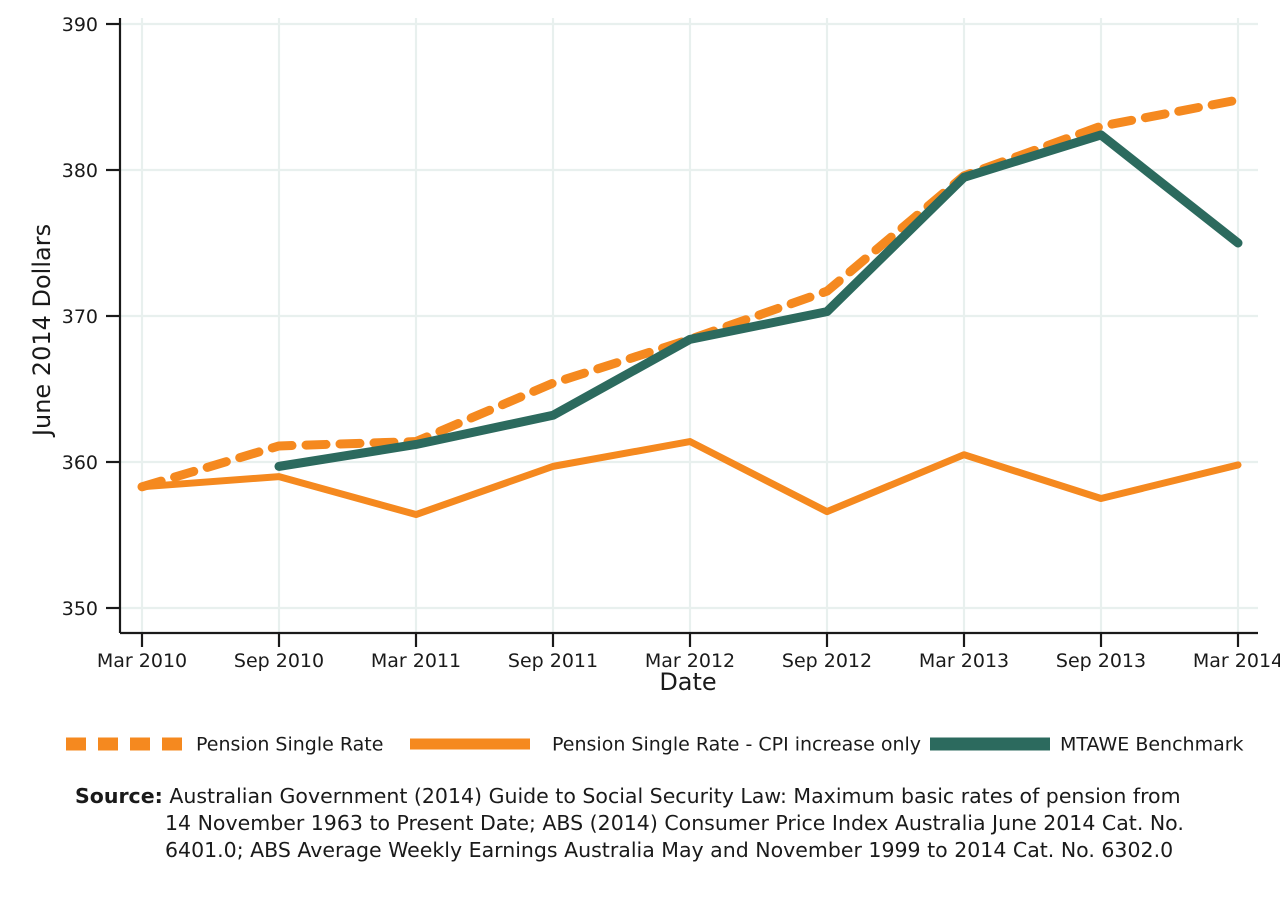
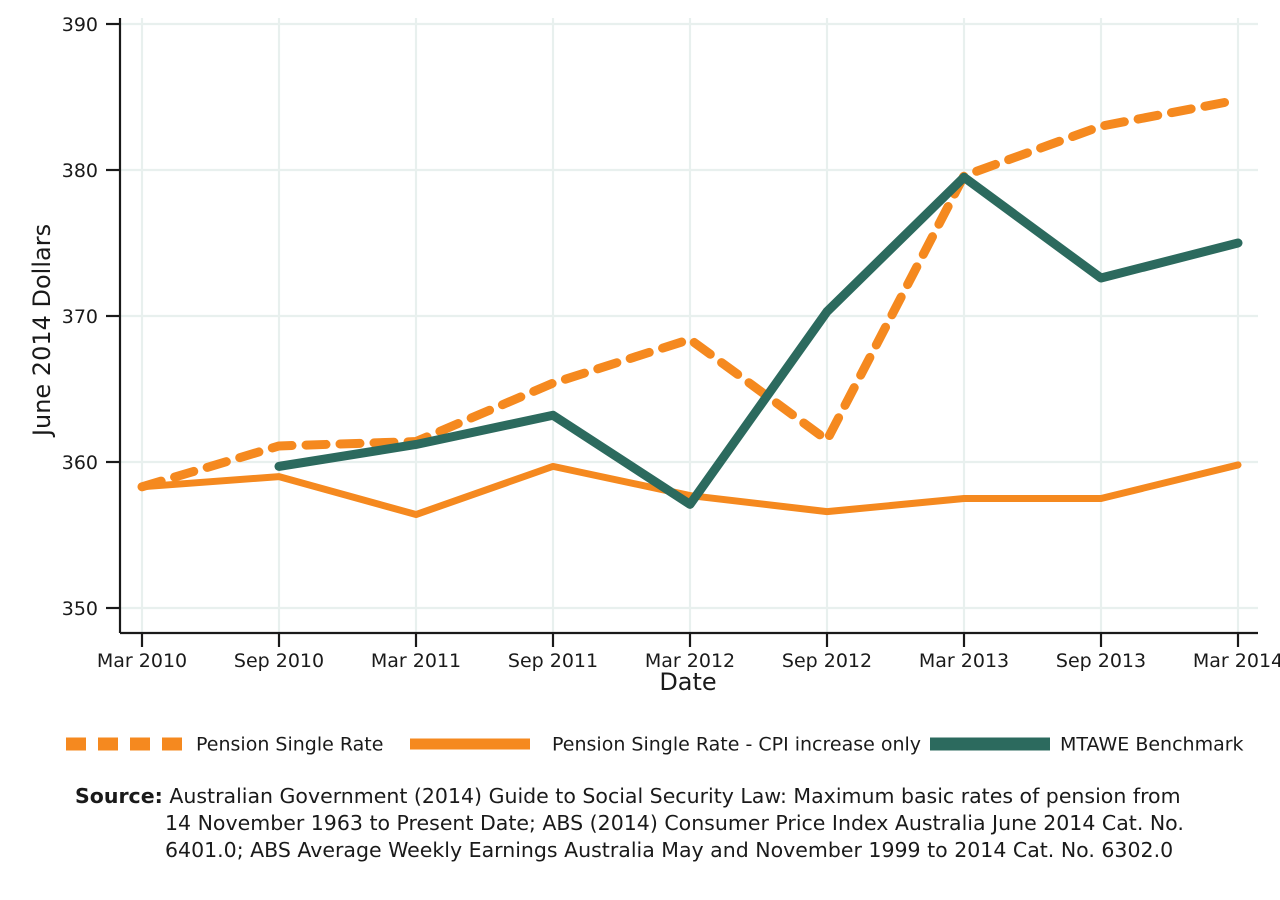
Pension Single Rate - CPI increase only/Mar 2012: 361.4 -> 357.7
MTAWE Benchmark/Mar 2012: 368.4 -> 357.1
Pension Single Rate/Sep 2012: 371.7 -> 361.5
Pension Single Rate - CPI increase only/Mar 2013: 360.5 -> 357.5
MTAWE Benchmark/Sep 2013: 382.4 -> 372.6
